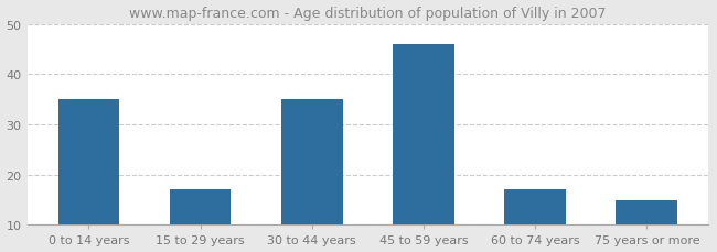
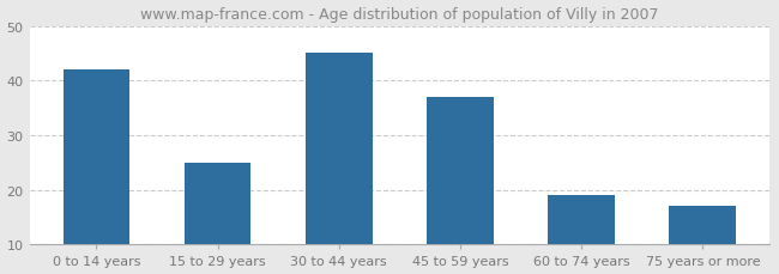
0 to 14 years: 35 -> 42
15 to 29 years: 17 -> 25
30 to 44 years: 35 -> 45
45 to 59 years: 46 -> 37
60 to 74 years: 17 -> 19
75 years or more: 15 -> 17
